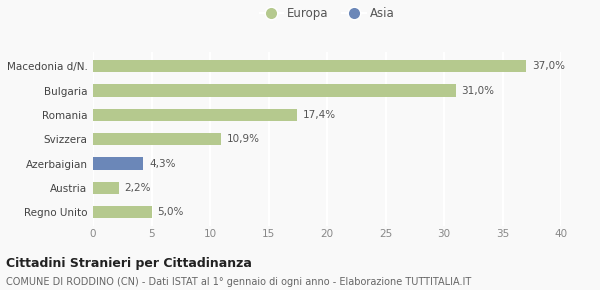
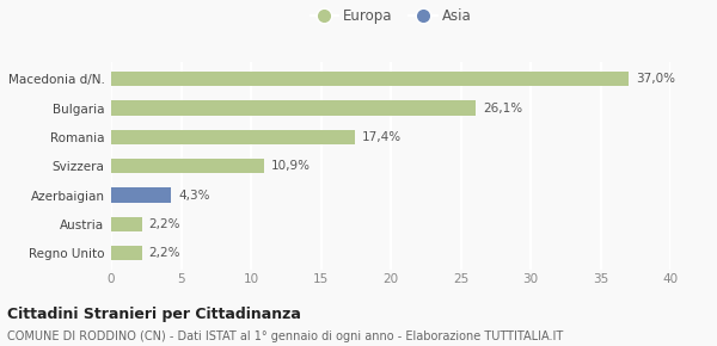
Bulgaria: 31,0% -> 26,1%
Regno Unito: 5,0% -> 2,2%
